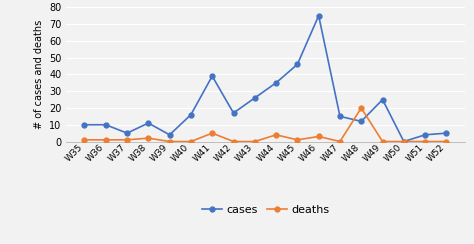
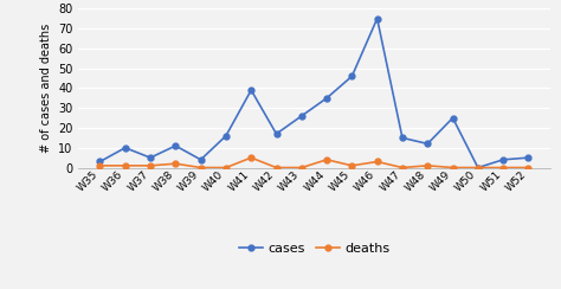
cases/W35: 10 -> 3
deaths/W48: 20 -> 1
